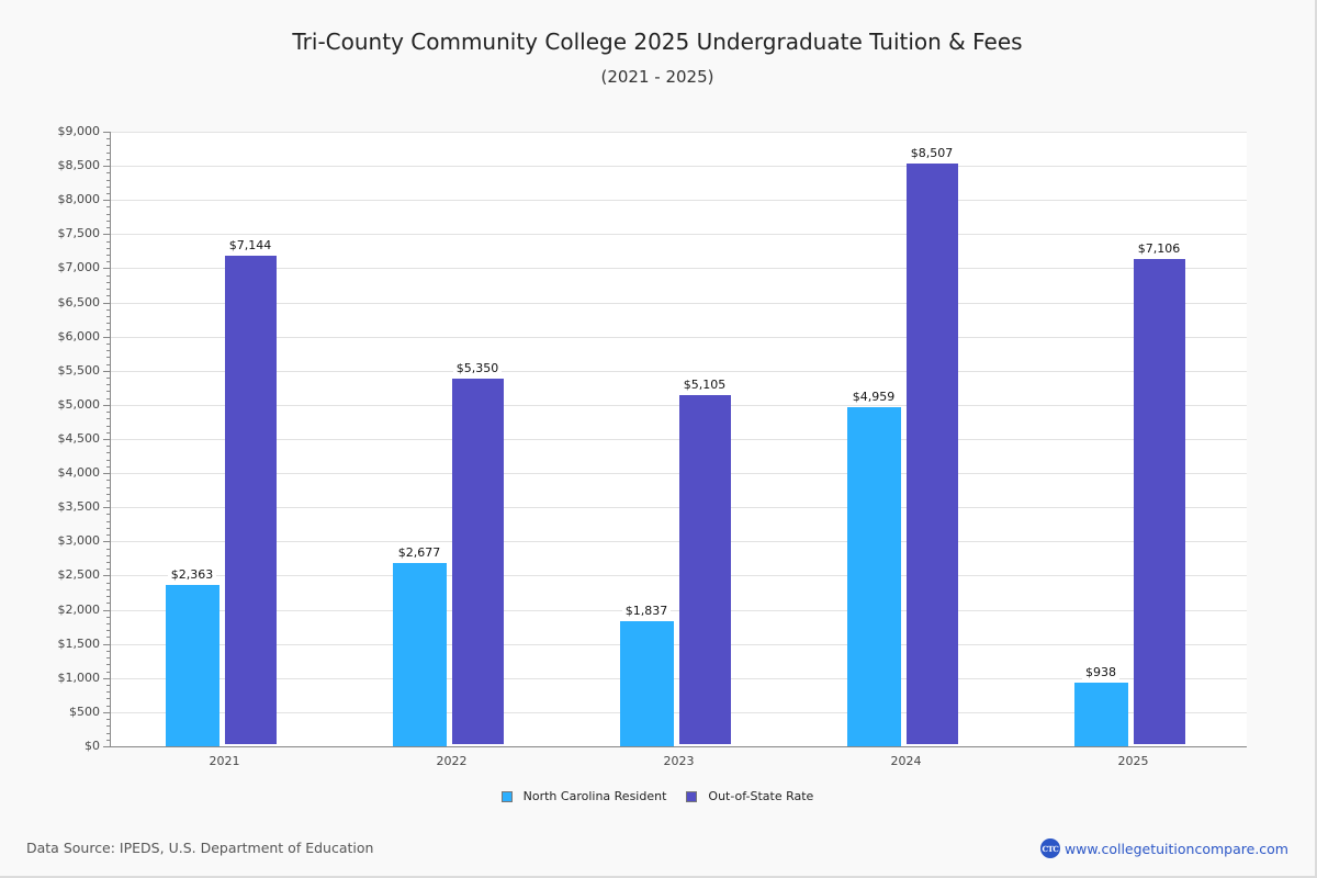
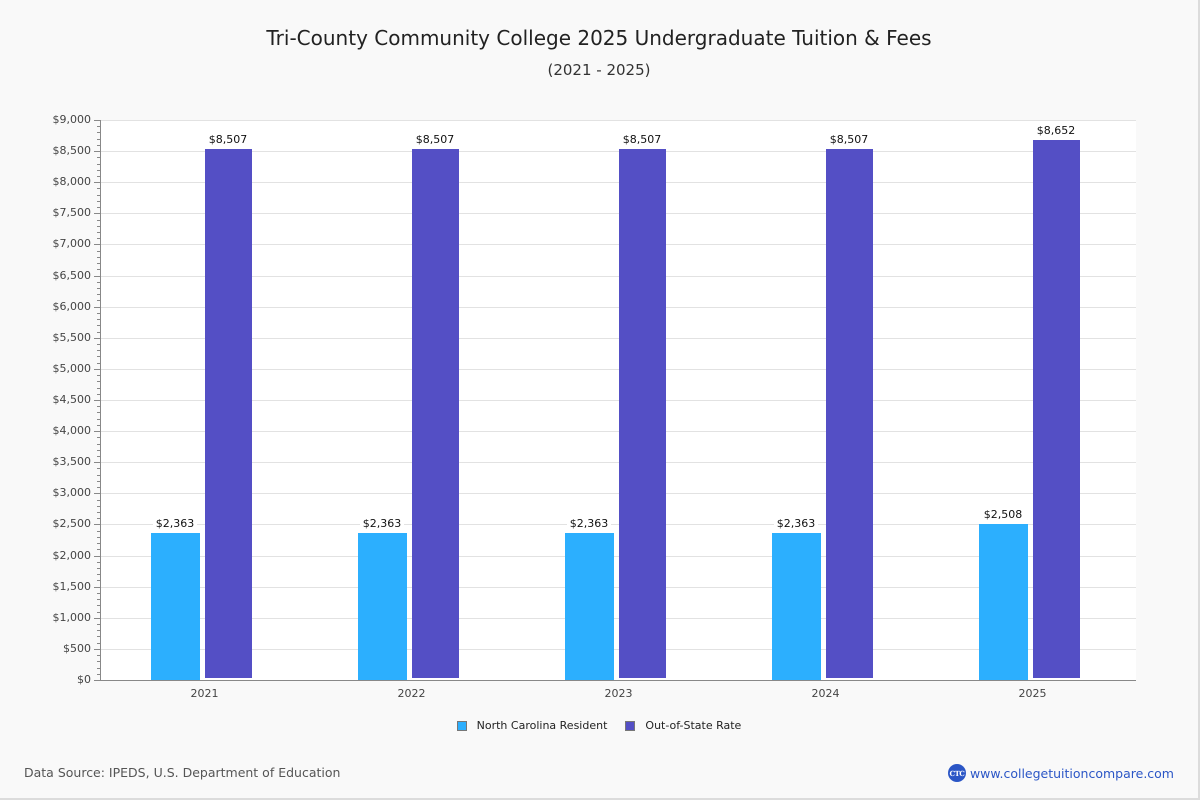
Out-of-State Rate/2021: $7,144 -> $8,507
North Carolina Resident/2022: $2,677 -> $2,363
Out-of-State Rate/2022: $5,350 -> $8,507
North Carolina Resident/2023: $1,837 -> $2,363
Out-of-State Rate/2023: $5,105 -> $8,507
North Carolina Resident/2024: $4,959 -> $2,363
North Carolina Resident/2025: $938 -> $2,508
Out-of-State Rate/2025: $7,106 -> $8,652
